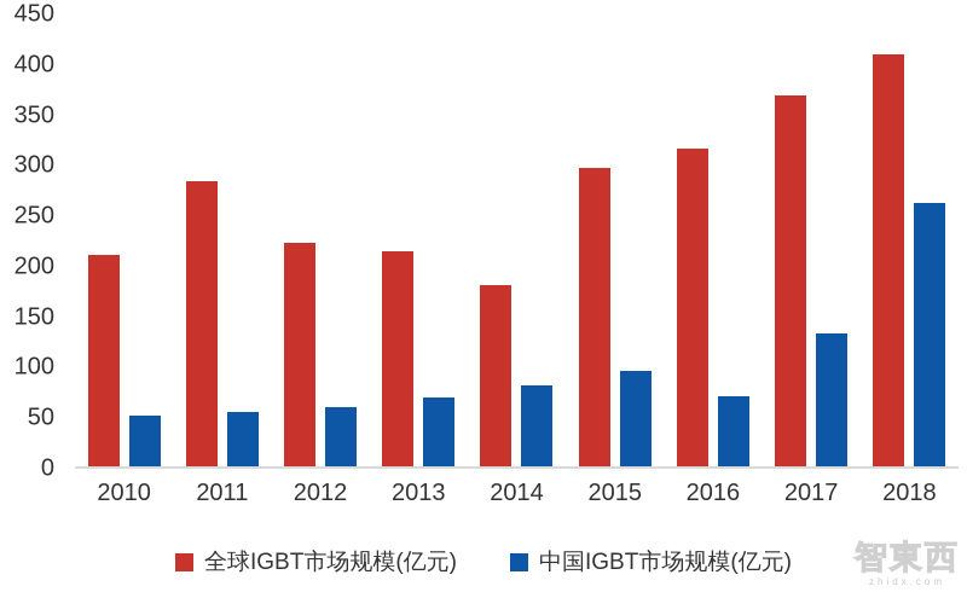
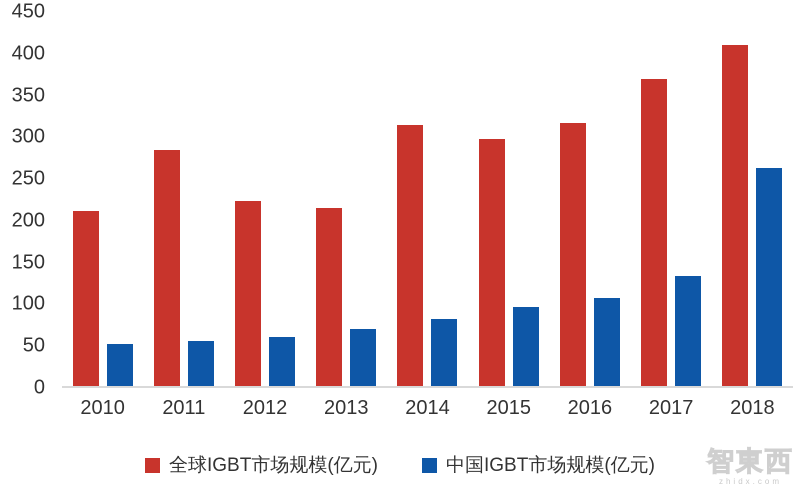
全球IGBT市场规模(亿元)/2014: 180 -> 310
中国IGBT市场规模(亿元)/2016: 70 -> 100
